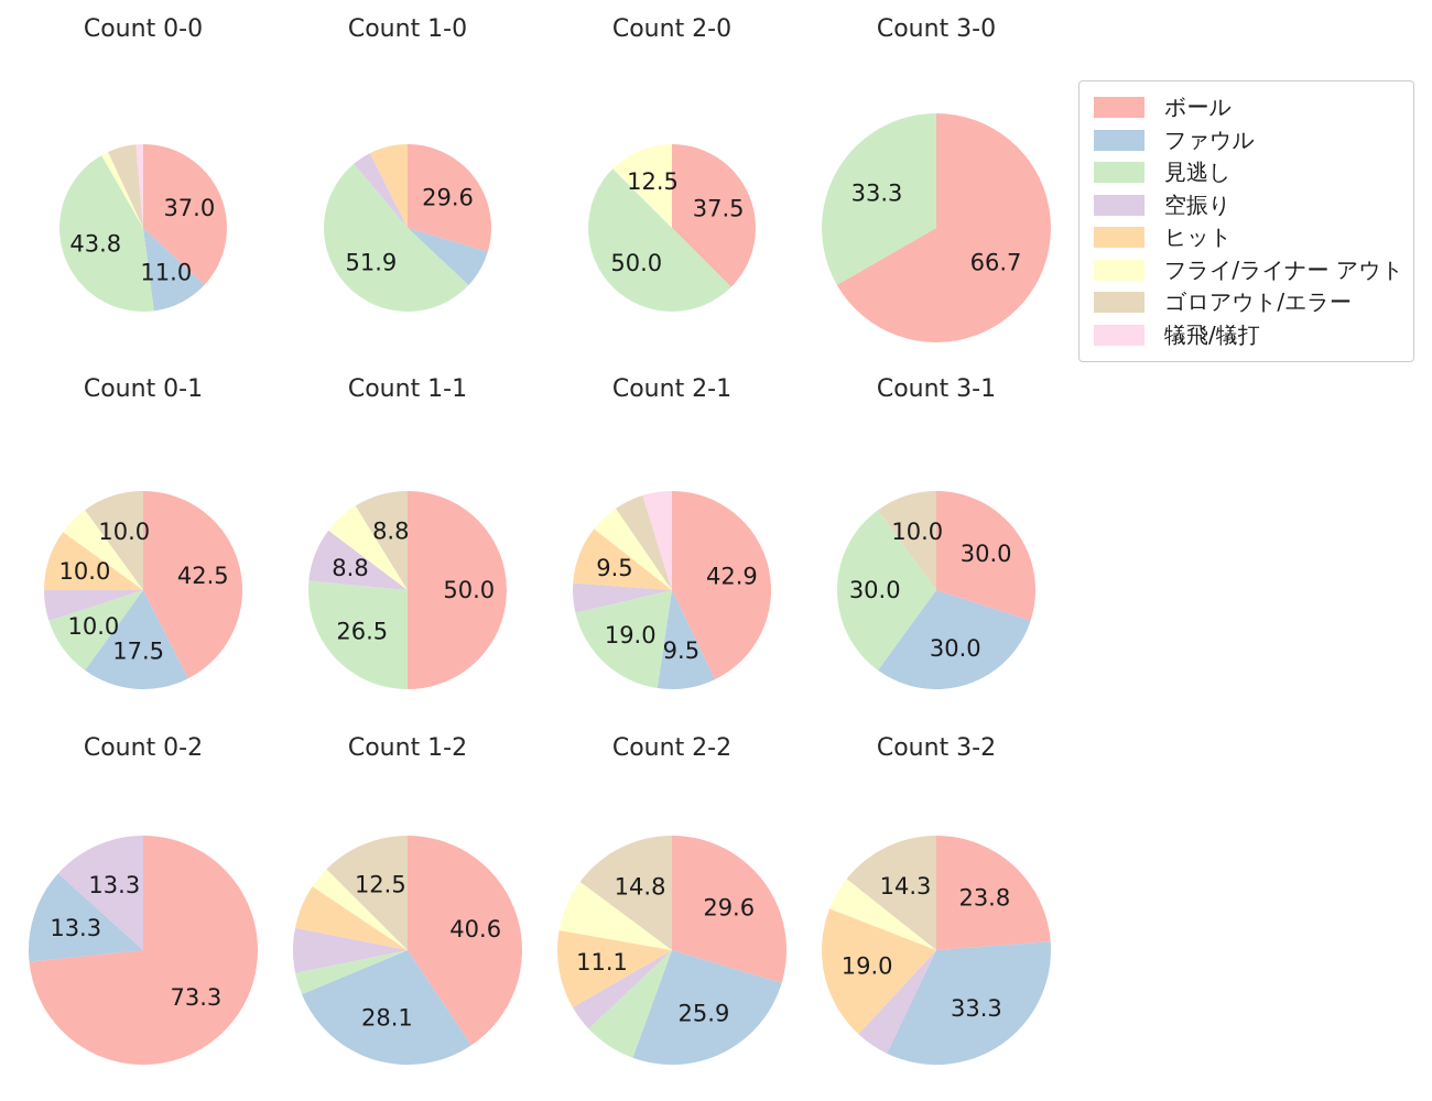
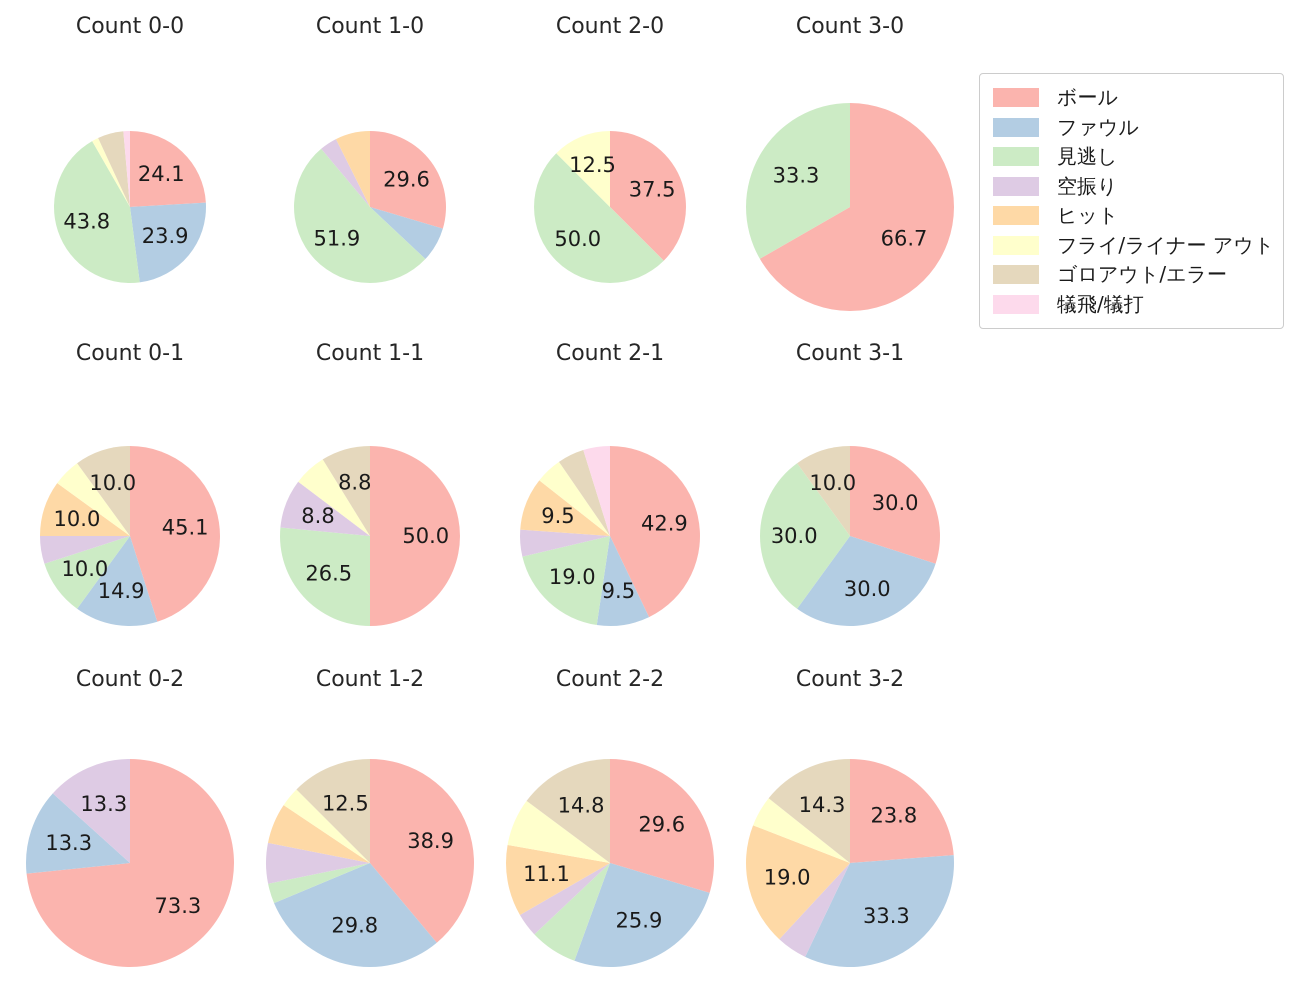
Count 0-0/ボール: 37.0 -> 24.1
Count 0-0/ファウル: 11.0 -> 23.9
Count 0-1/ボール: 42.5 -> 45.1
Count 0-1/ファウル: 17.5 -> 14.9
Count 1-2/ボール: 40.6 -> 38.9
Count 1-2/ファウル: 28.1 -> 29.8
